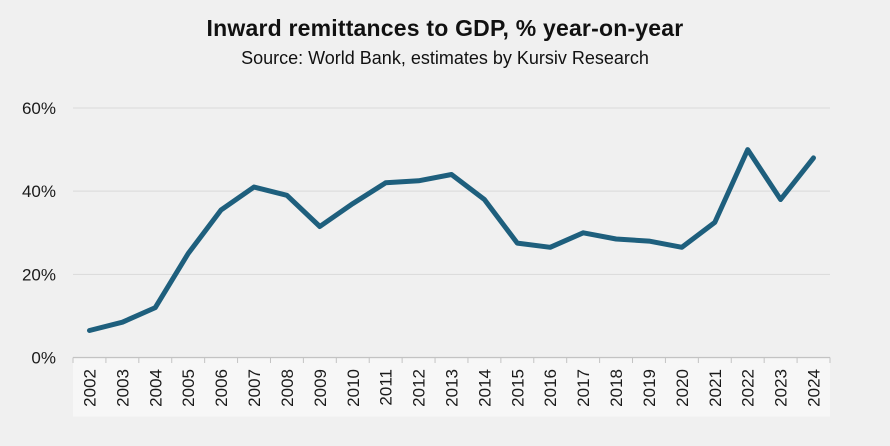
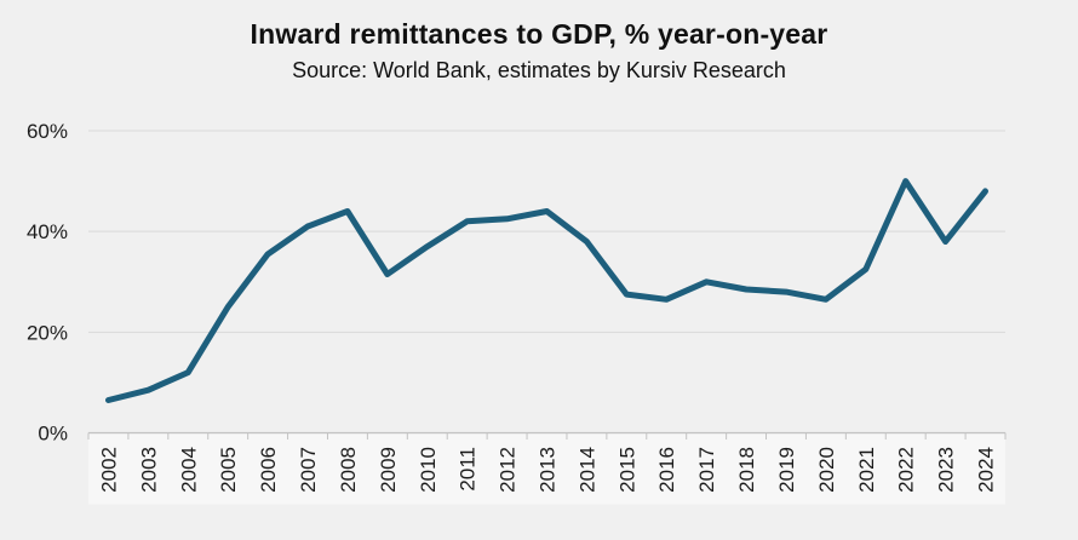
2008: 39% -> 44%
